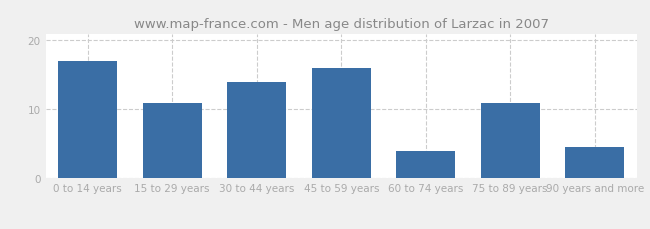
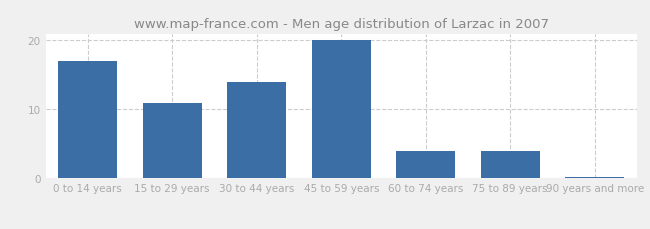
45 to 59 years: 16.0 -> 20.0
75 to 89 years: 11.0 -> 4.0
90 years and more: 4.6 -> 0.2
